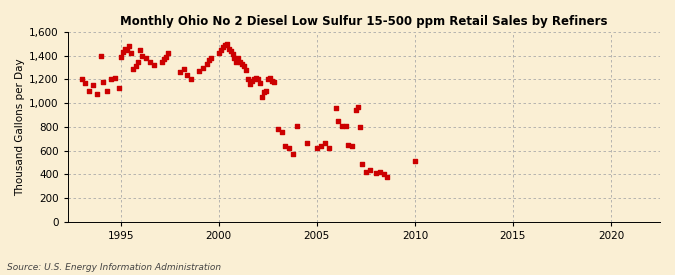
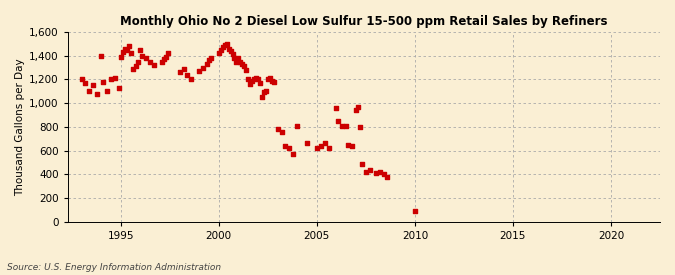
2010: 510 -> 90
